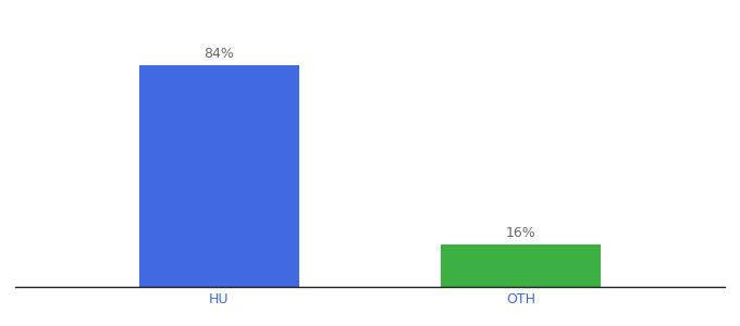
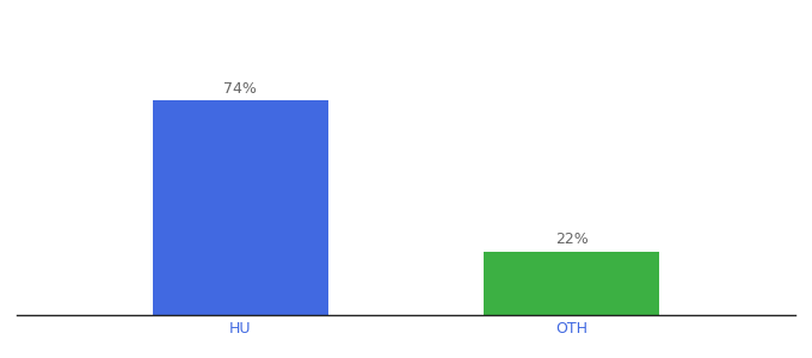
HU: 84% -> 74%
OTH: 16% -> 22%
